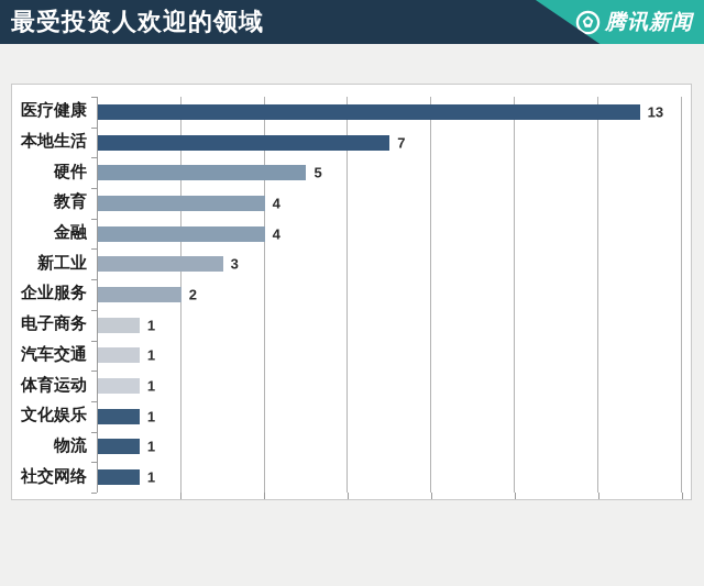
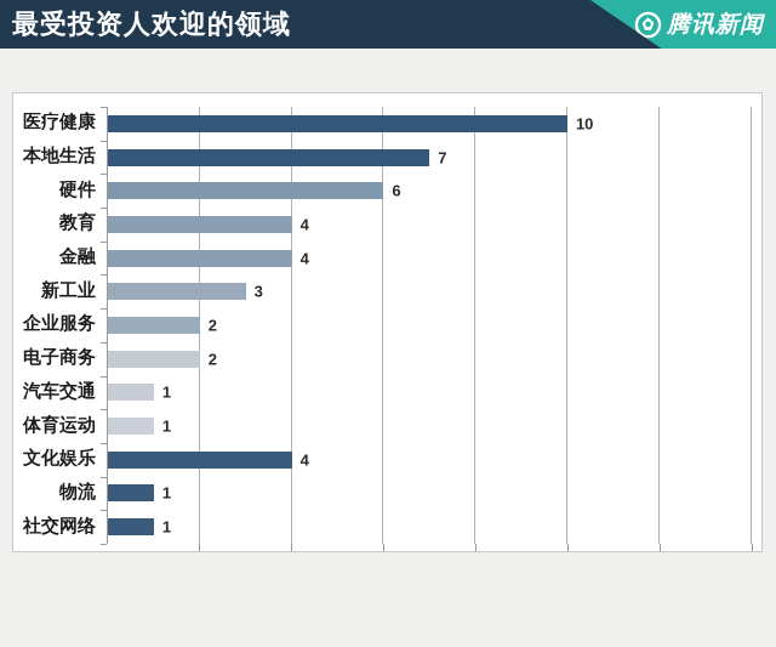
医疗健康: 13 -> 10
硬件: 5 -> 6
电子商务: 1 -> 2
文化娱乐: 1 -> 4
